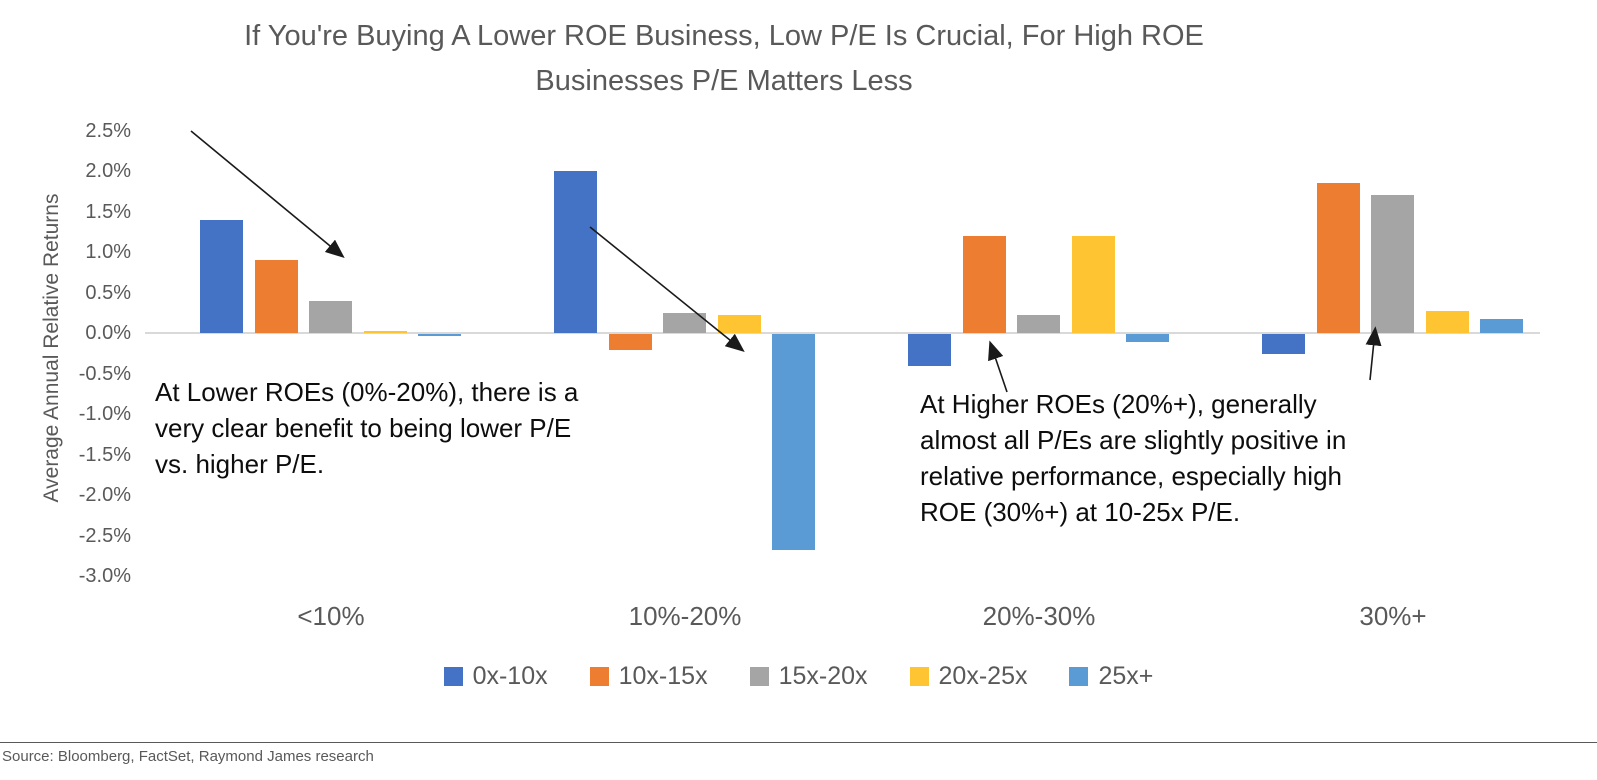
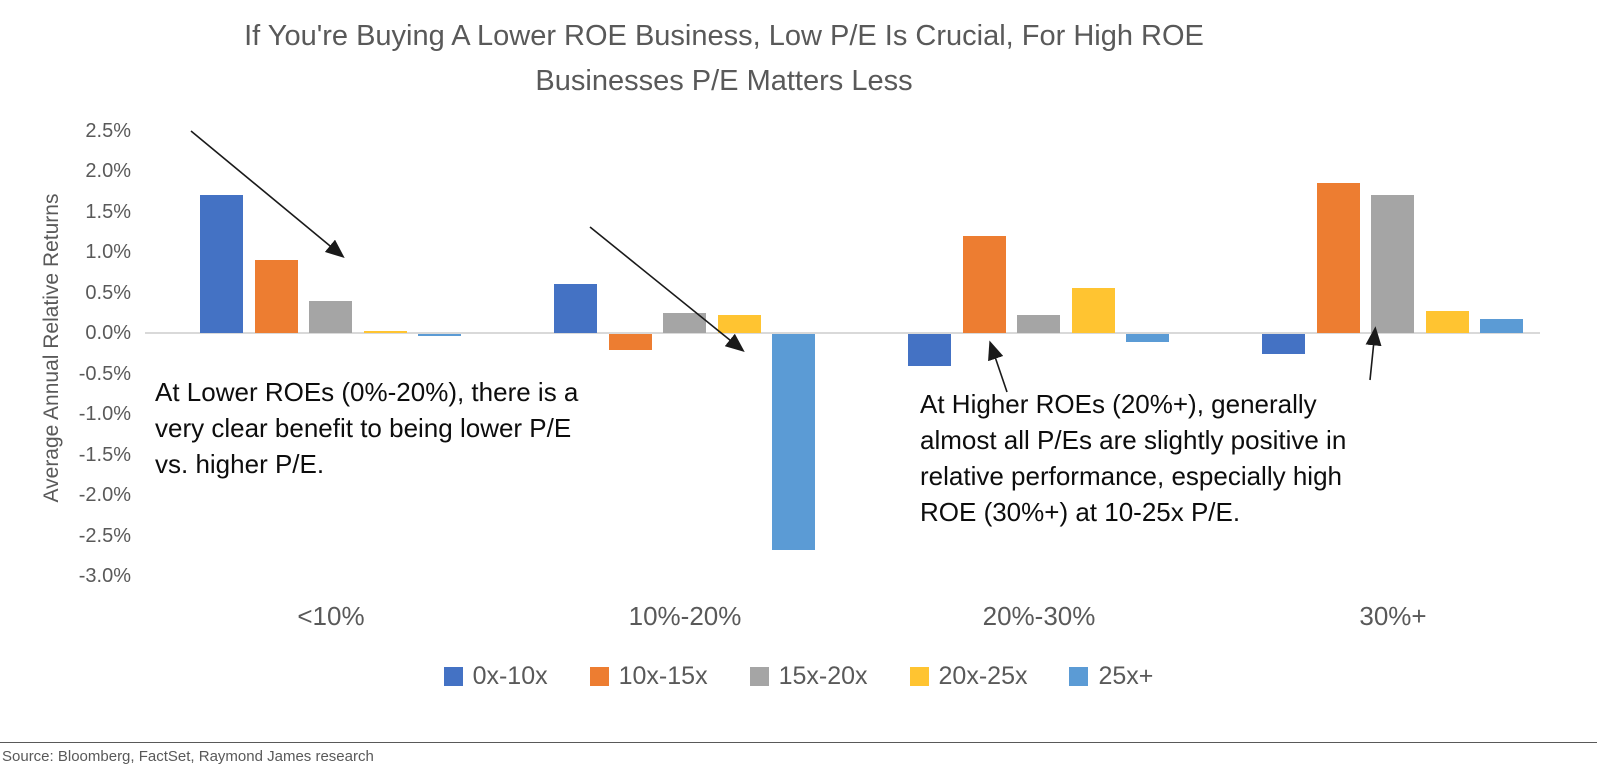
0x-10x/<10%: 1.4% -> 1.7%
0x-10x/10%-20%: 2.0% -> 0.6%
20x-25x/20%-30%: 1.2% -> 0.6%
